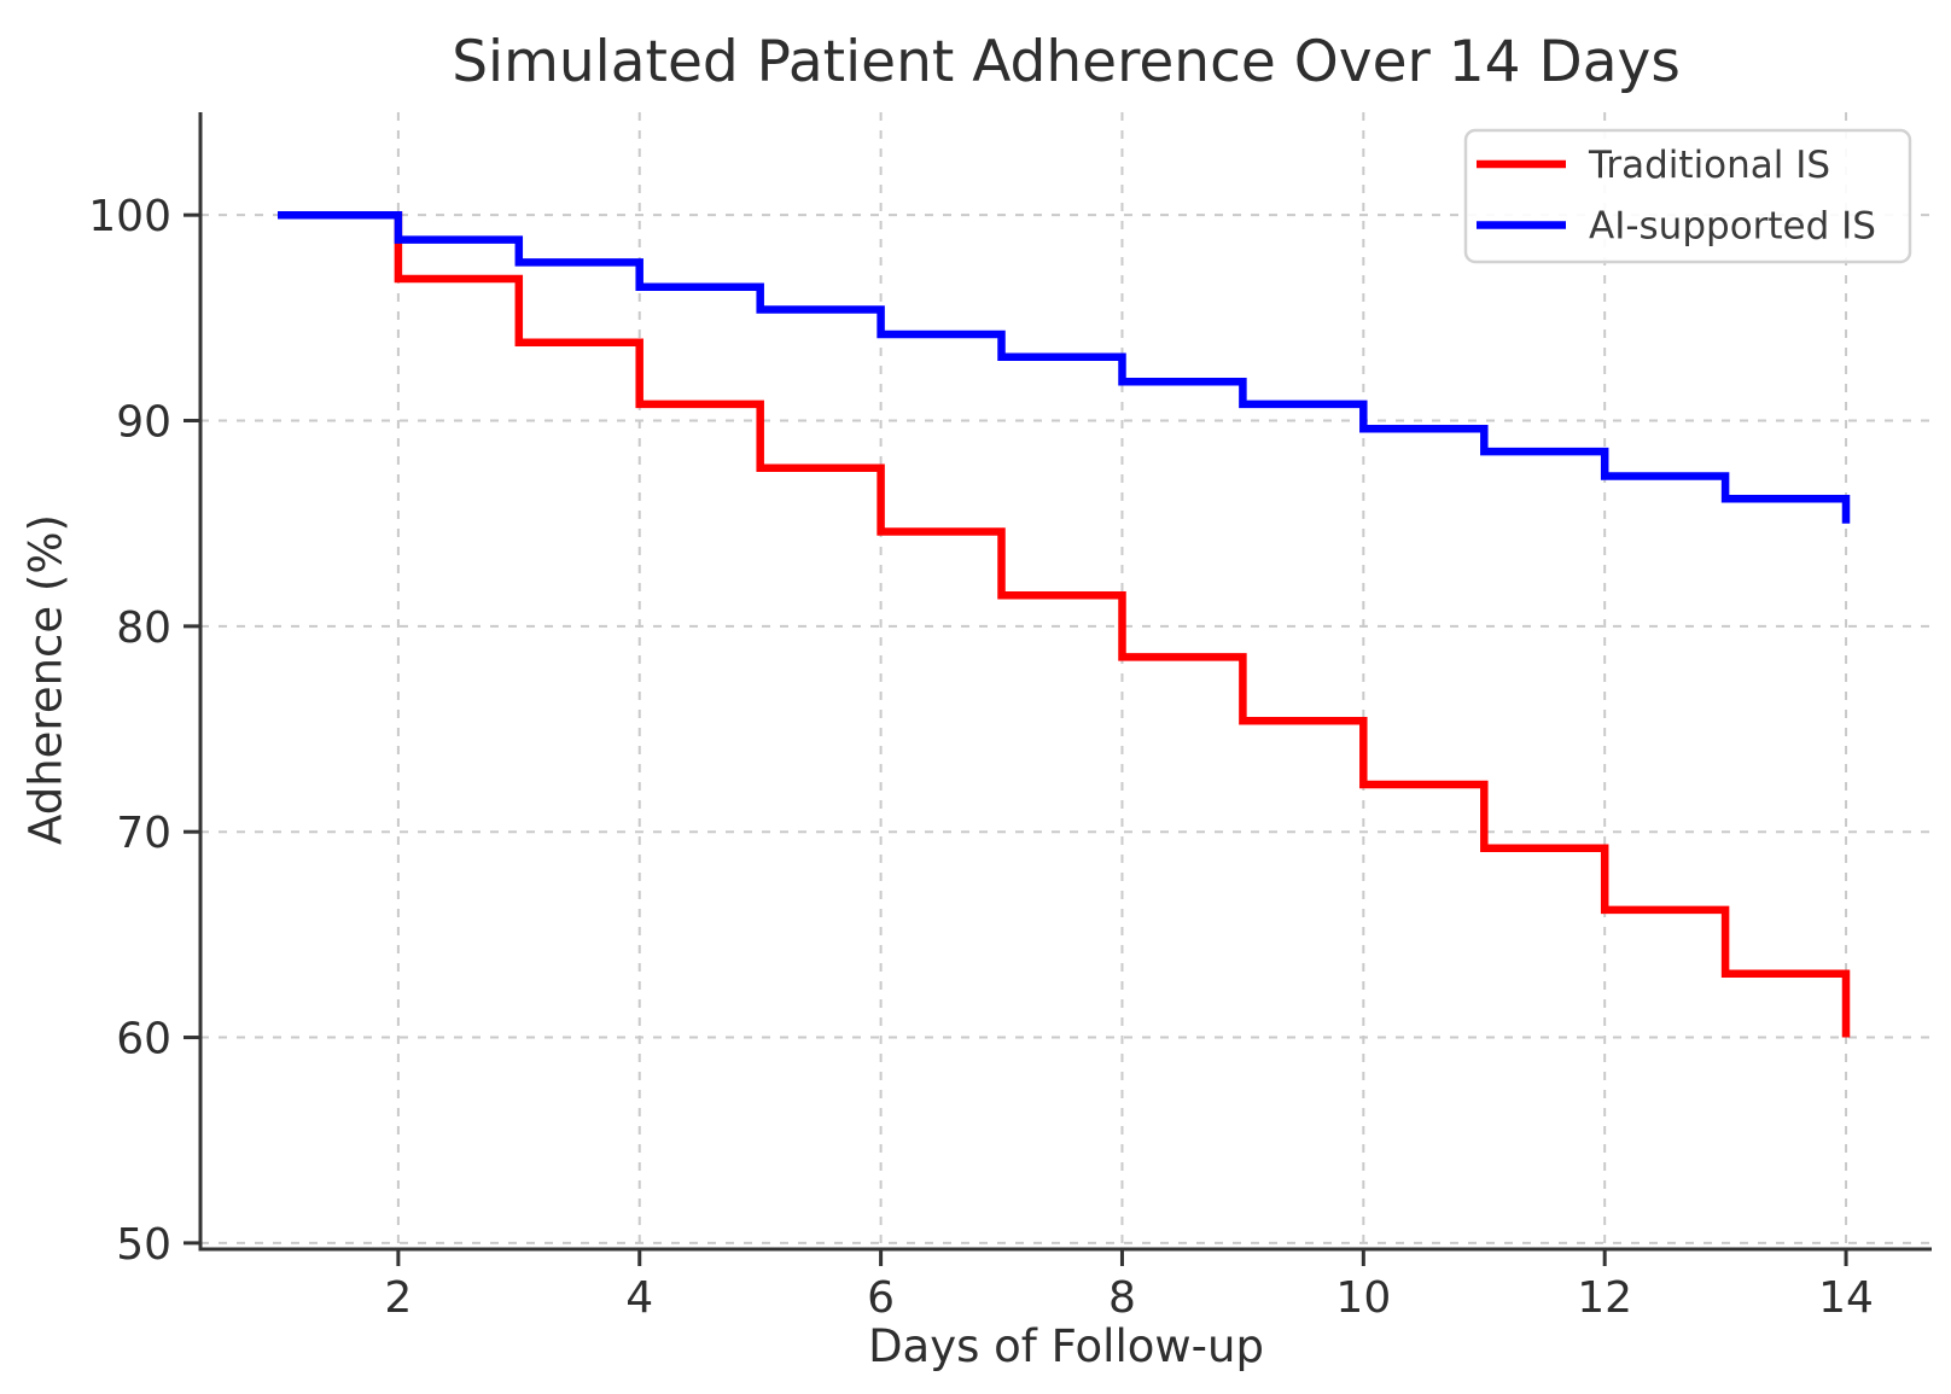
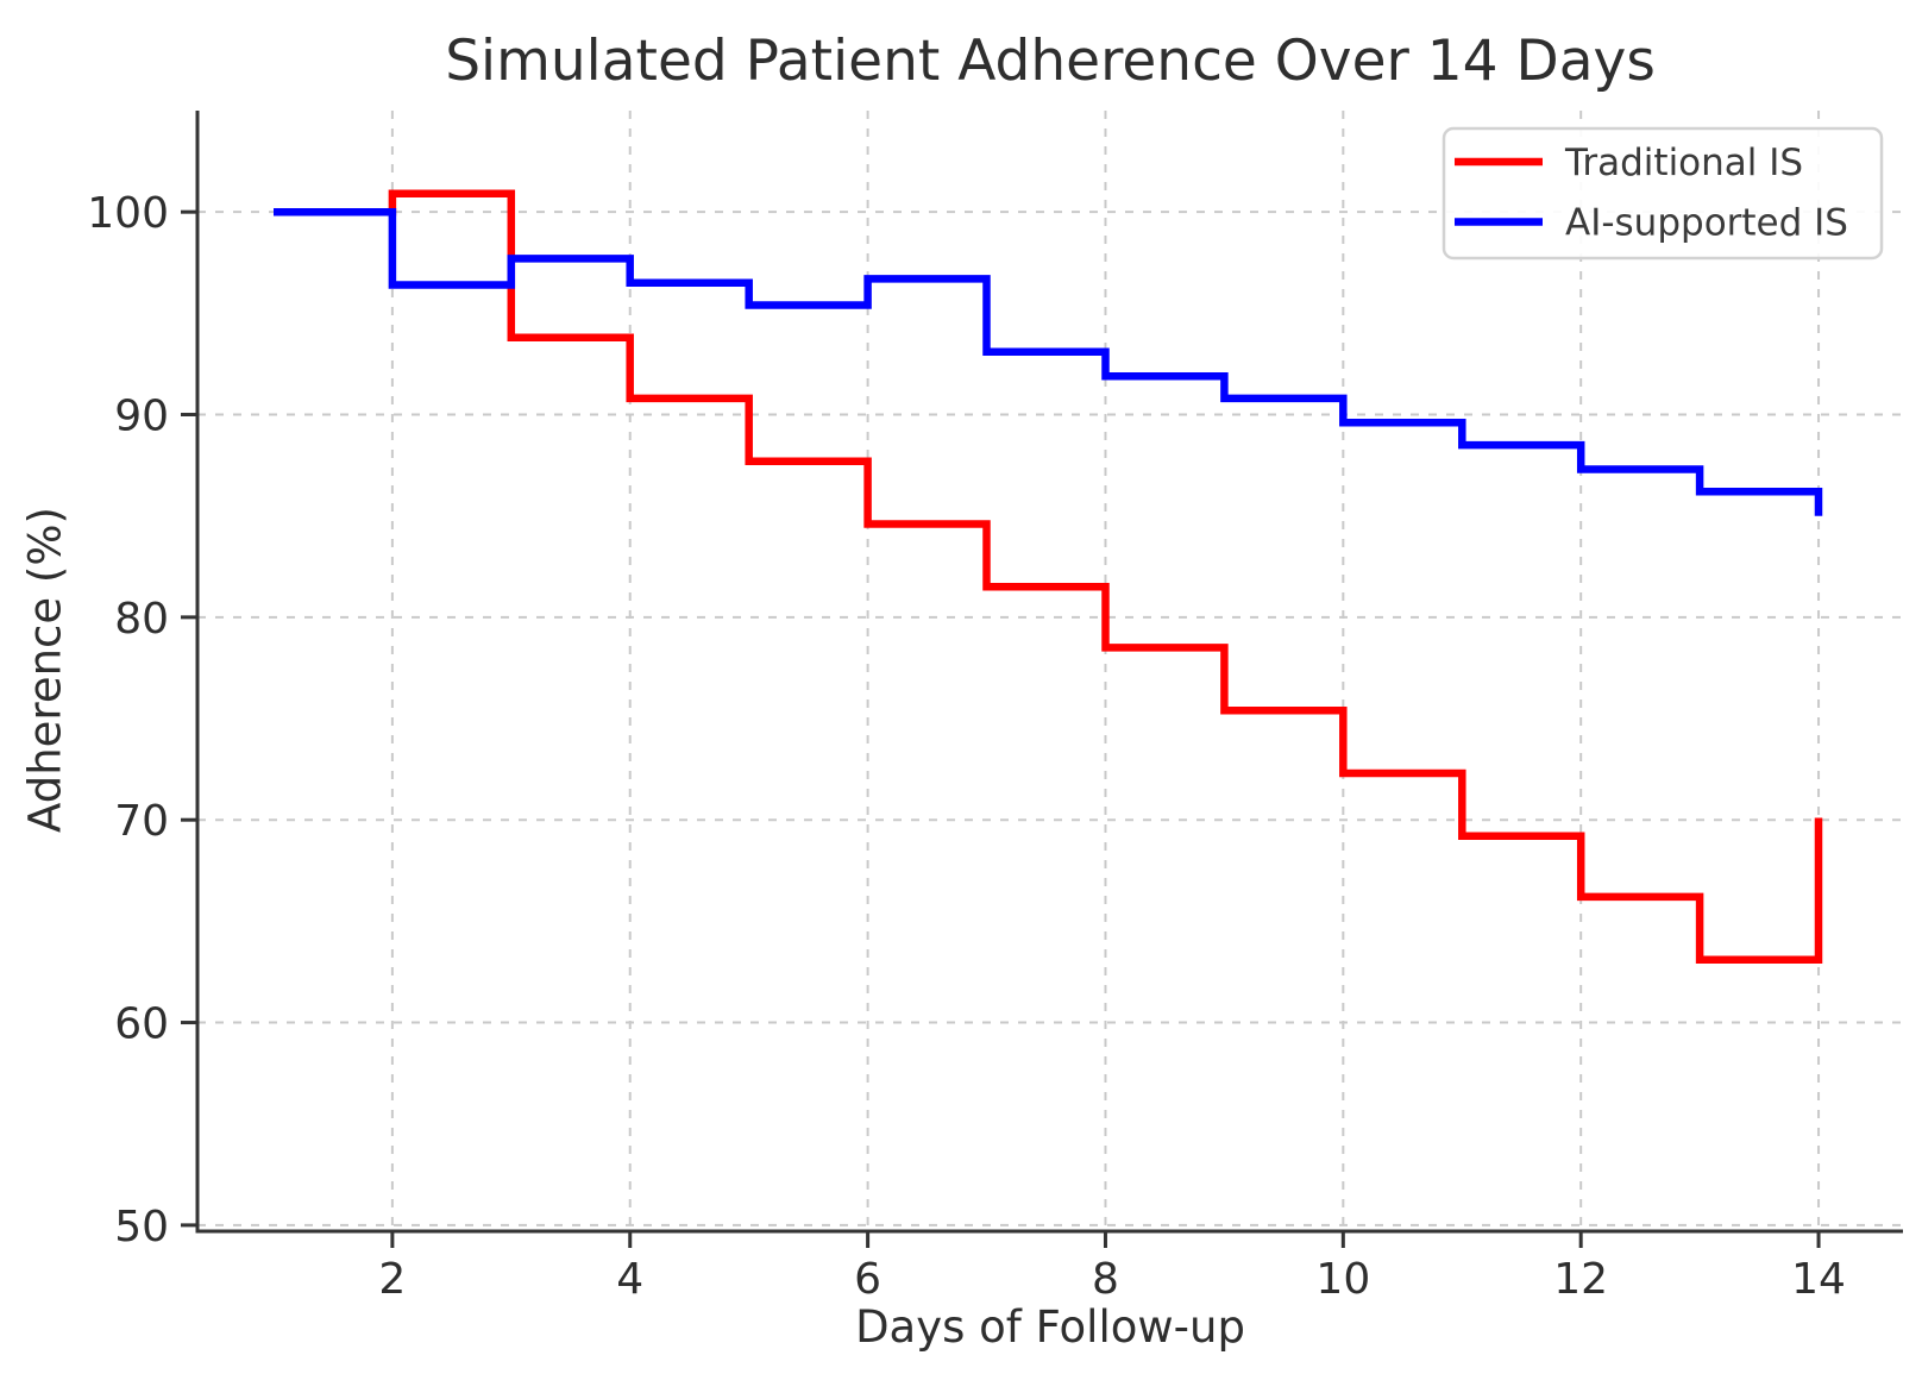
Traditional IS/2: 96.9 -> 100.9
AI-supported IS/2: 98.8 -> 96.4
AI-supported IS/6: 94.2 -> 96.7
Traditional IS/14: 60.0 -> 70.1
